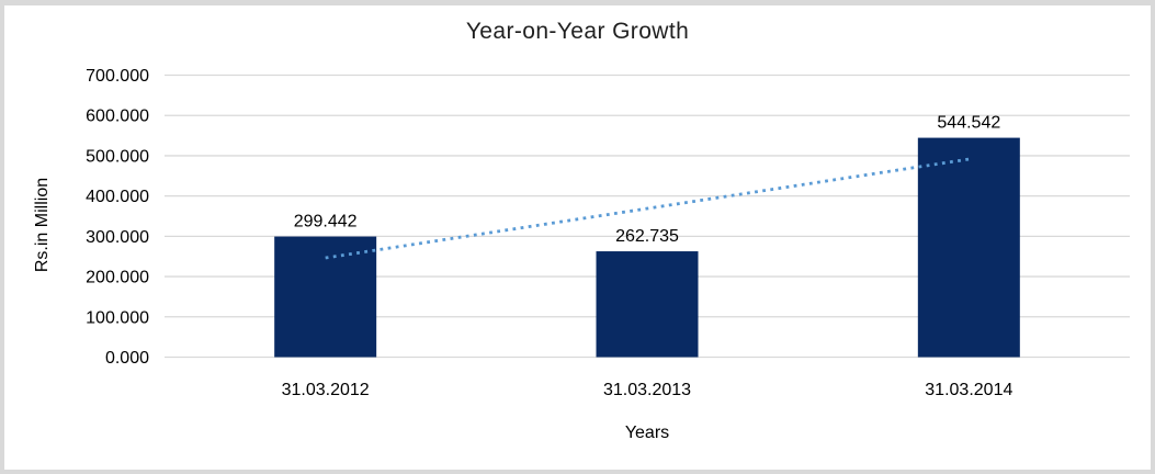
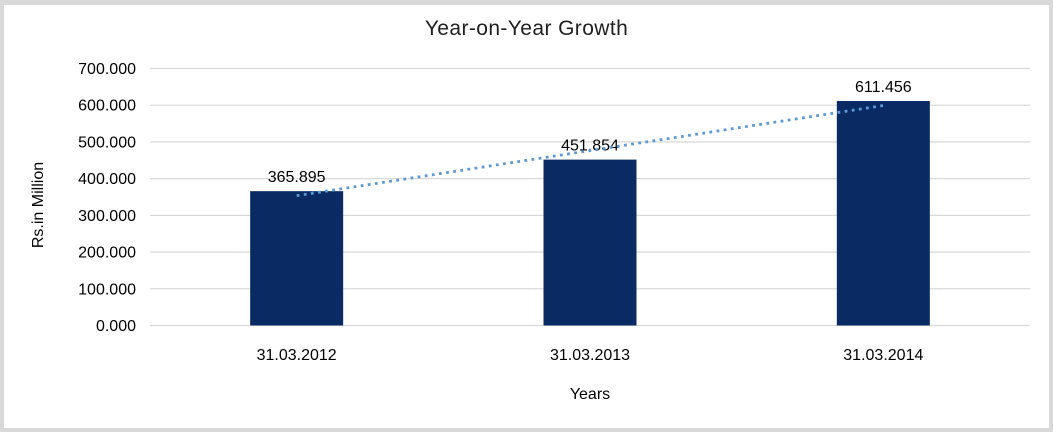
31.03.2012: 299.442 -> 365.895
31.03.2013: 262.735 -> 451.854
31.03.2014: 544.542 -> 611.456
